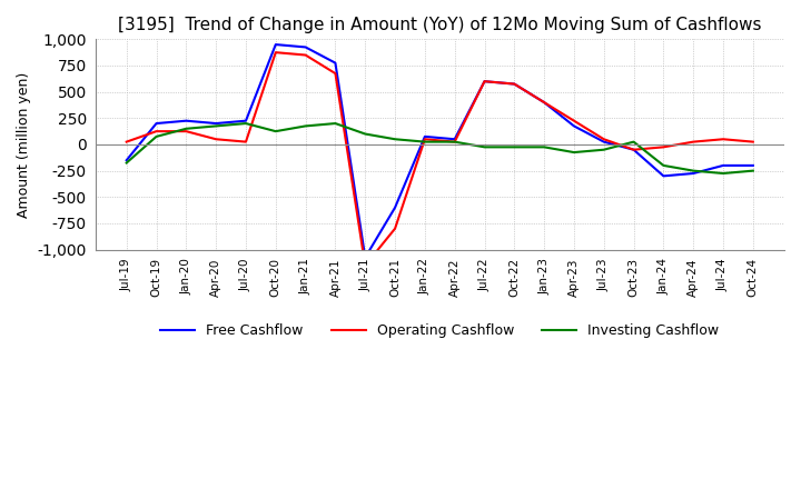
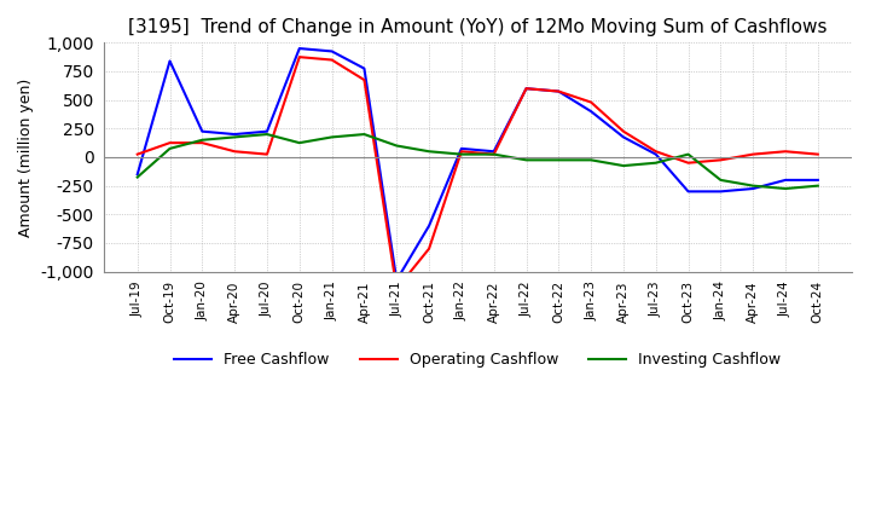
Free Cashflow/Oct-19: 200 -> 840
Operating Cashflow/Jan-23: 400 -> 480
Free Cashflow/Oct-23: -50 -> -300
